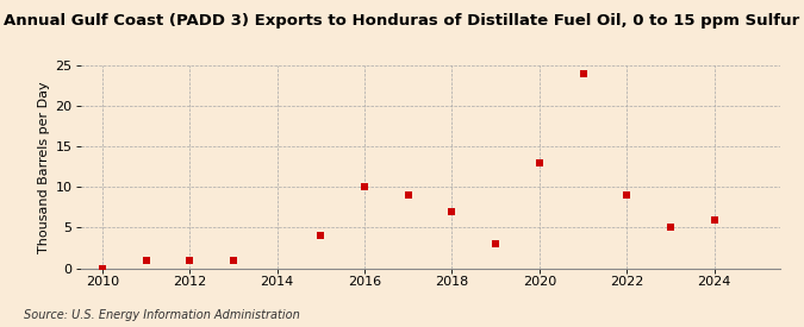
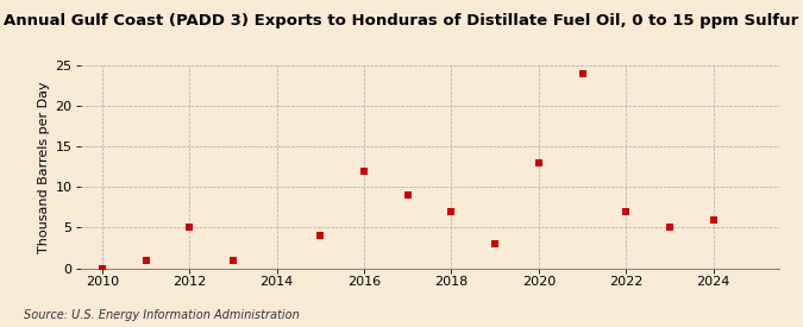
2012: 1 -> 5
2016: 10 -> 12
2022: 9 -> 7
